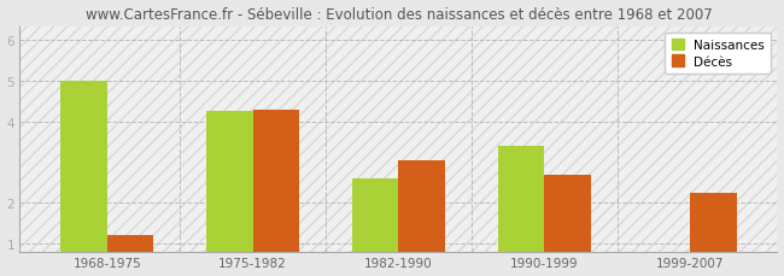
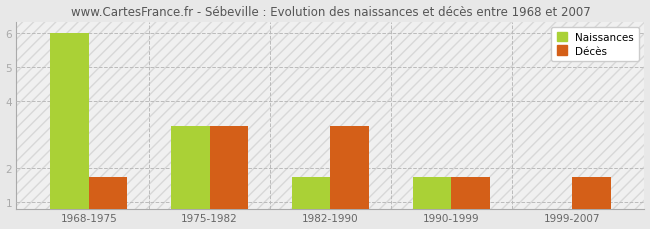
Naissances/1968-1975: 5.00 -> 6.00
Décès/1968-1975: 1.20 -> 1.75
Naissances/1975-1982: 4.25 -> 3.25
Décès/1975-1982: 4.30 -> 3.25
Naissances/1982-1990: 2.60 -> 1.75
Décès/1982-1990: 3.05 -> 3.25
Naissances/1990-1999: 3.40 -> 1.75
Décès/1990-1999: 2.70 -> 1.75
Décès/1999-2007: 2.25 -> 1.75
